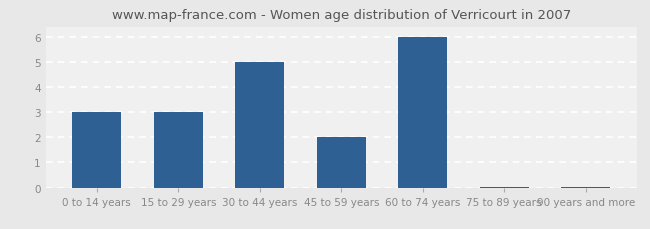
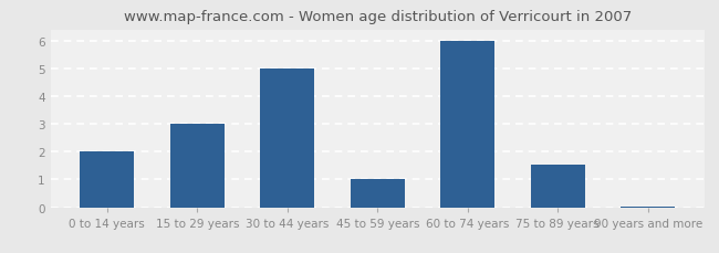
0 to 14 years: 3.00 -> 2.00
45 to 59 years: 2.00 -> 1.00
75 to 89 years: 0.04 -> 1.55
